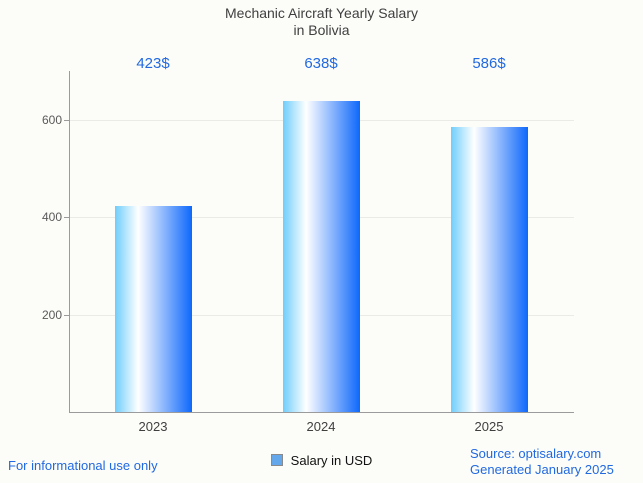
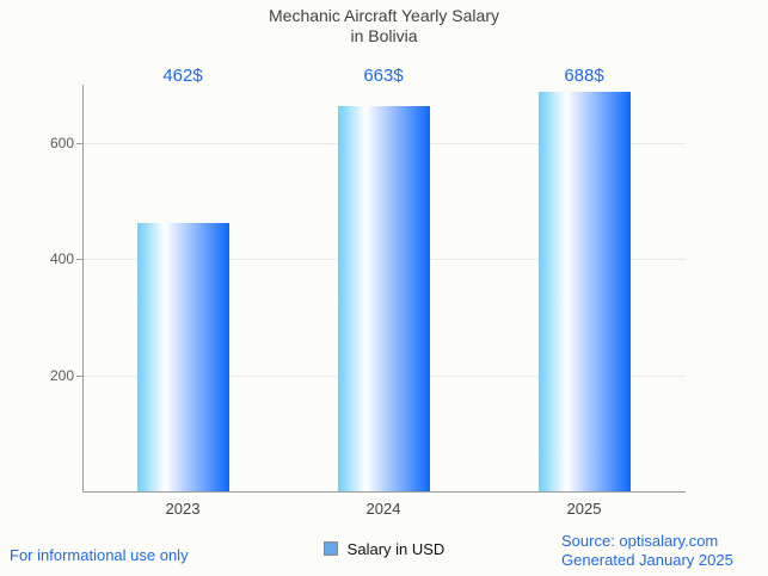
2023: 423 -> 462
2024: 638 -> 663
2025: 586 -> 688
